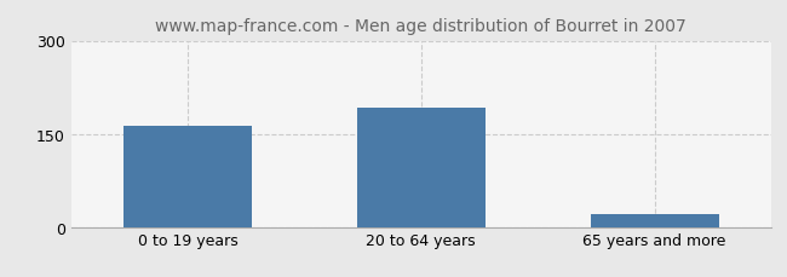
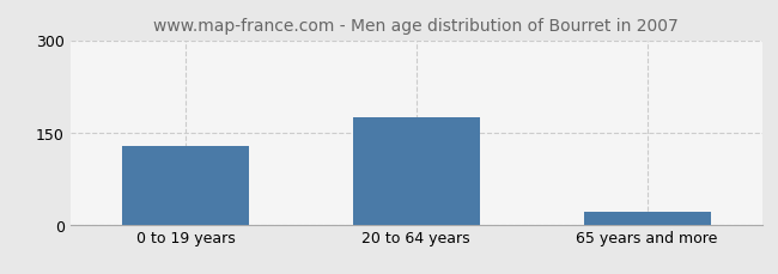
0 to 19 years: 162 -> 128
20 to 64 years: 192 -> 175
